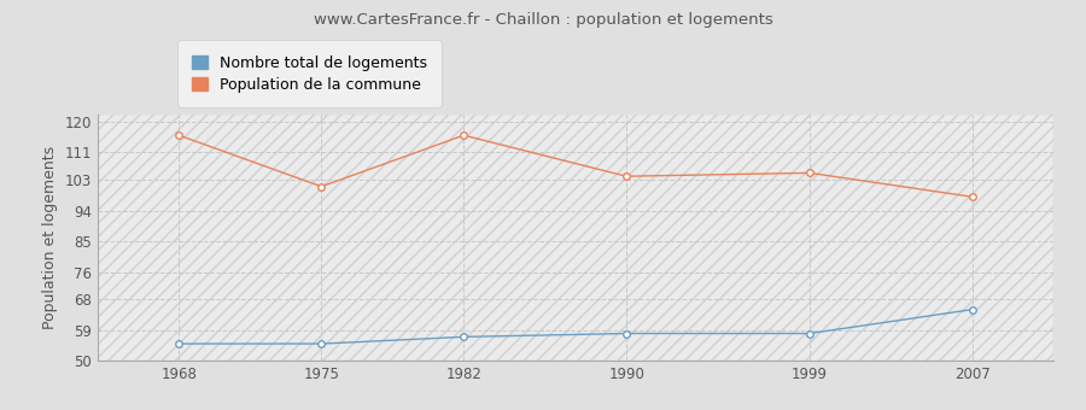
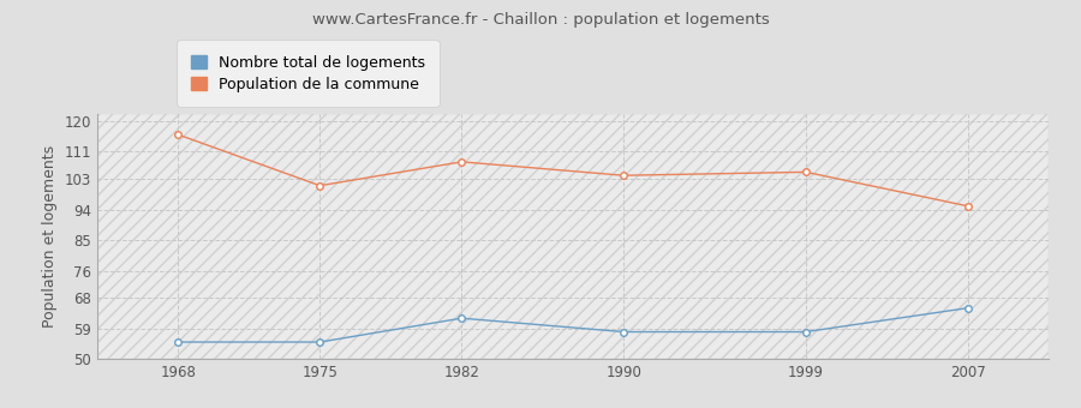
Nombre total de logements/1982: 57 -> 62
Population de la commune/1982: 116 -> 108
Population de la commune/2007: 98 -> 95
